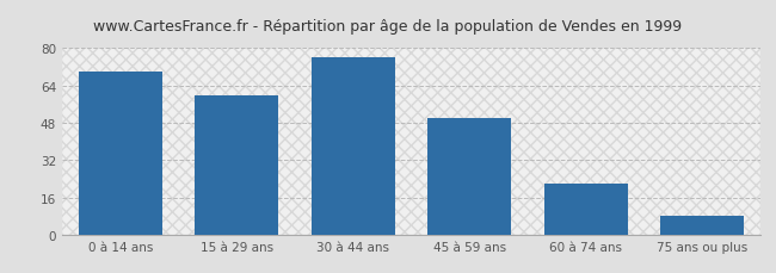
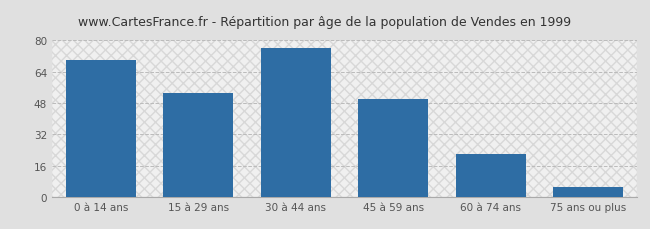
15 à 29 ans: 60 -> 53
75 ans ou plus: 8 -> 5
